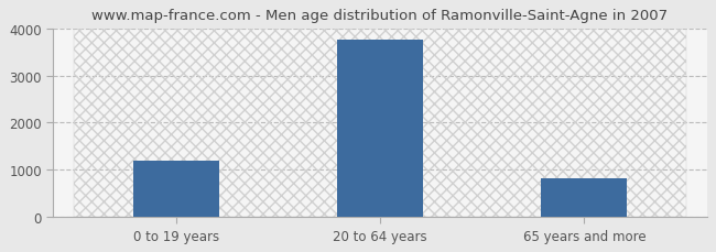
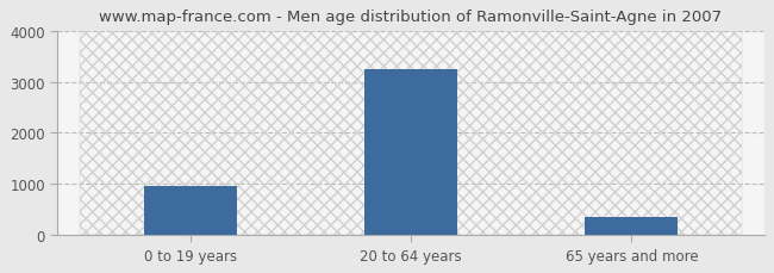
0 to 19 years: 1190 -> 950
20 to 64 years: 3750 -> 3250
65 years and more: 820 -> 350
